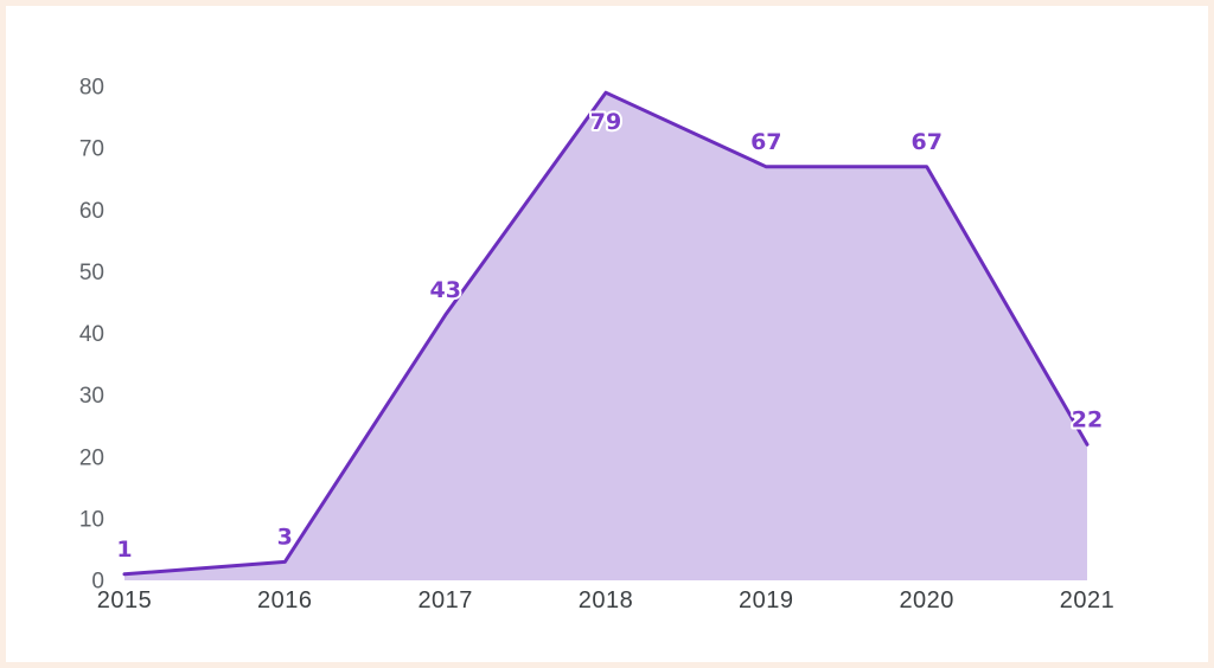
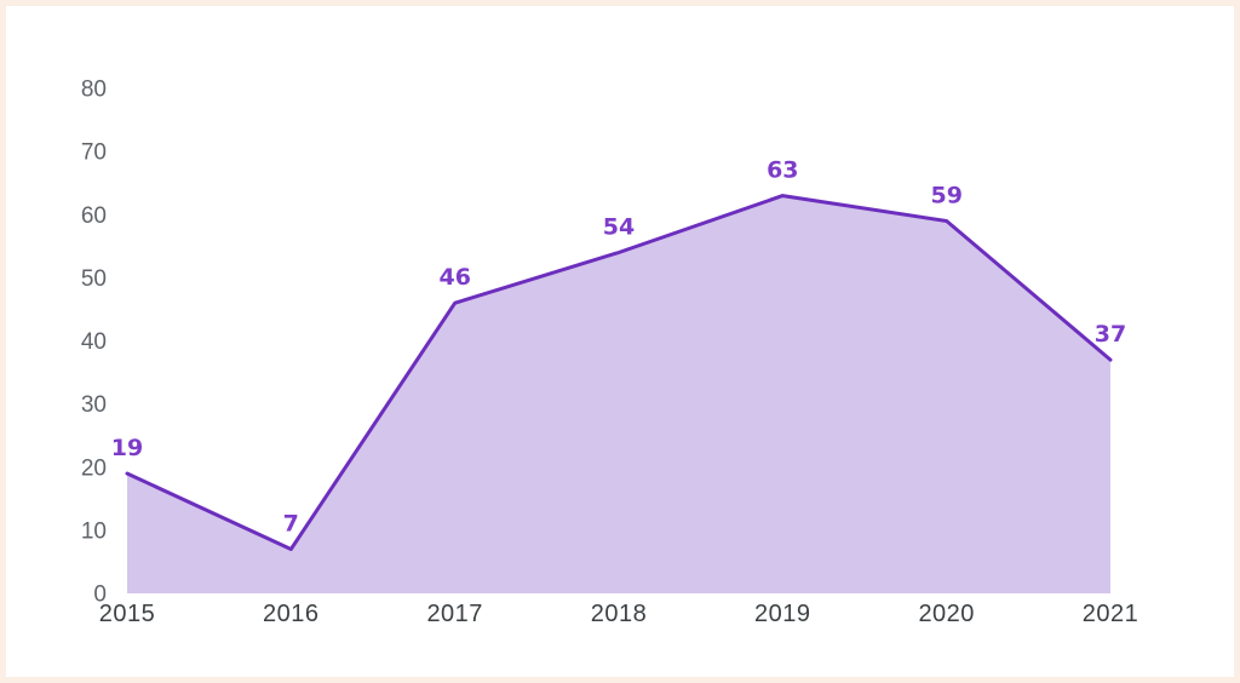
2015: 1 -> 19
2016: 3 -> 7
2017: 43 -> 46
2018: 79 -> 54
2019: 67 -> 63
2020: 67 -> 59
2021: 22 -> 37
